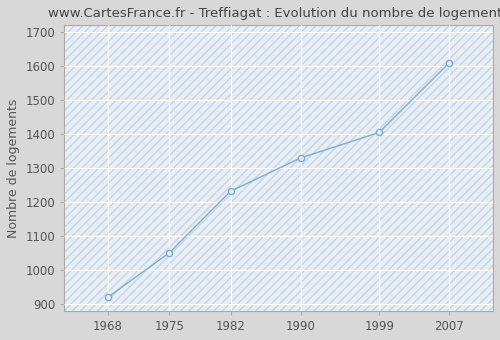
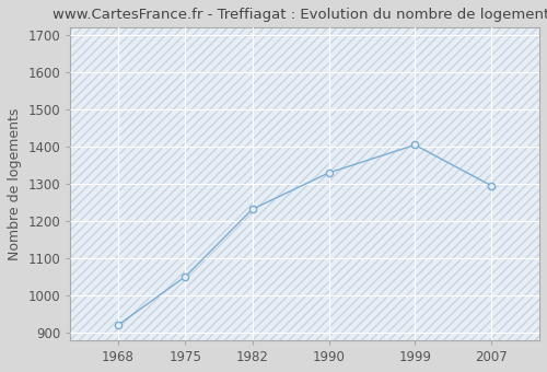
2007: 1610 -> 1295
